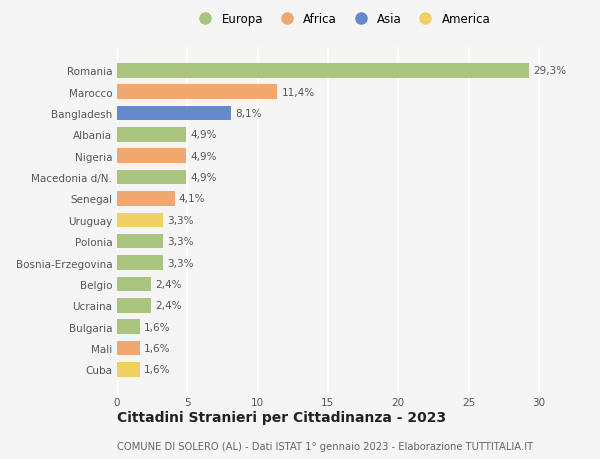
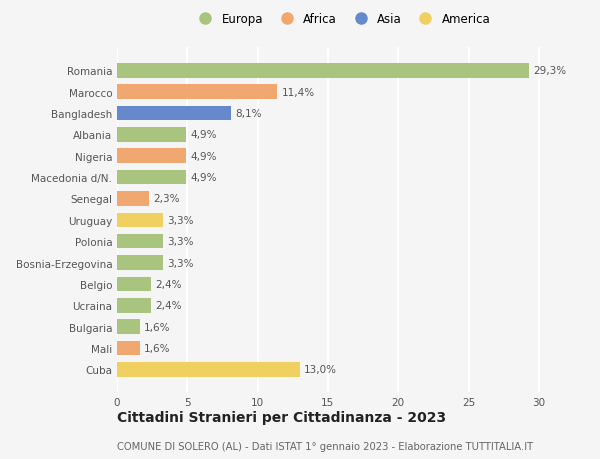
Senegal: 4,1% -> 2,3%
Cuba: 1,6% -> 13,0%
